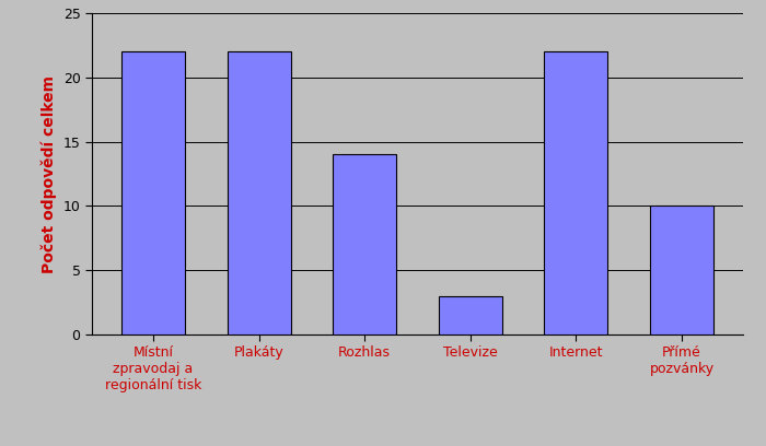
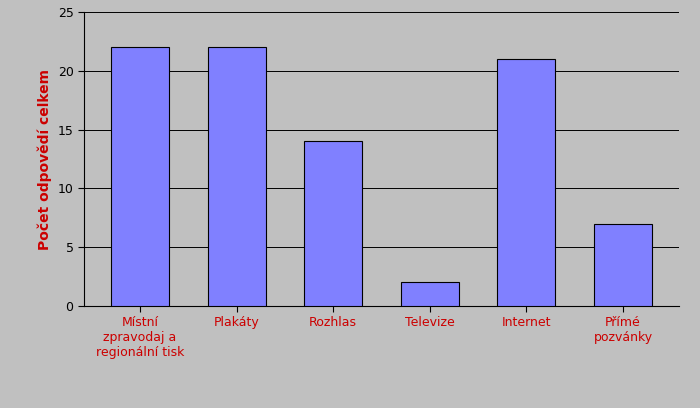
Televize: 3 -> 2
Internet: 22 -> 21
Přímé pozvánky: 10 -> 7
